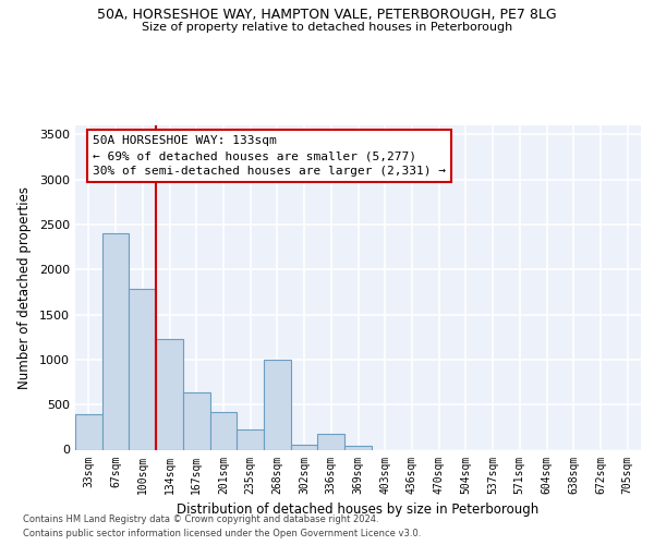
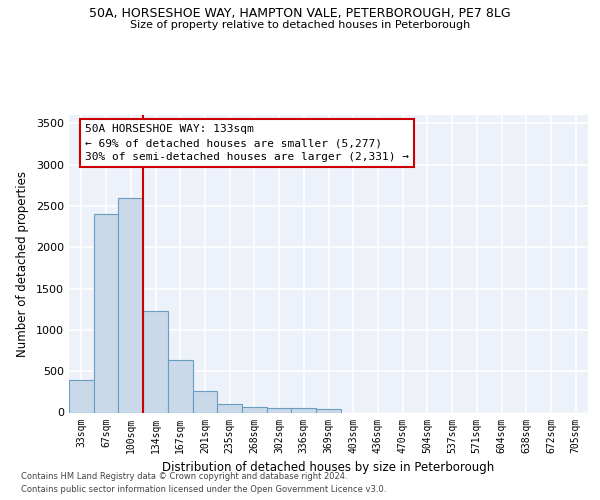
100sqm: 1780 -> 2600
201sqm: 420 -> 260
235sqm: 220 -> 100
268sqm: 1000 -> 60
336sqm: 180 -> 60
